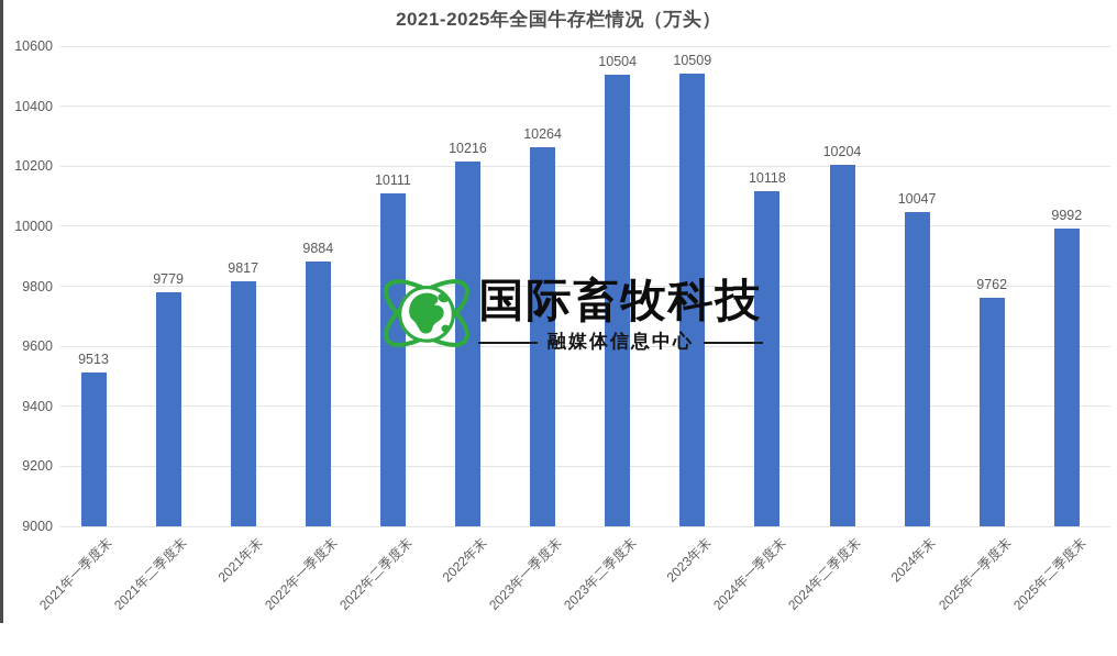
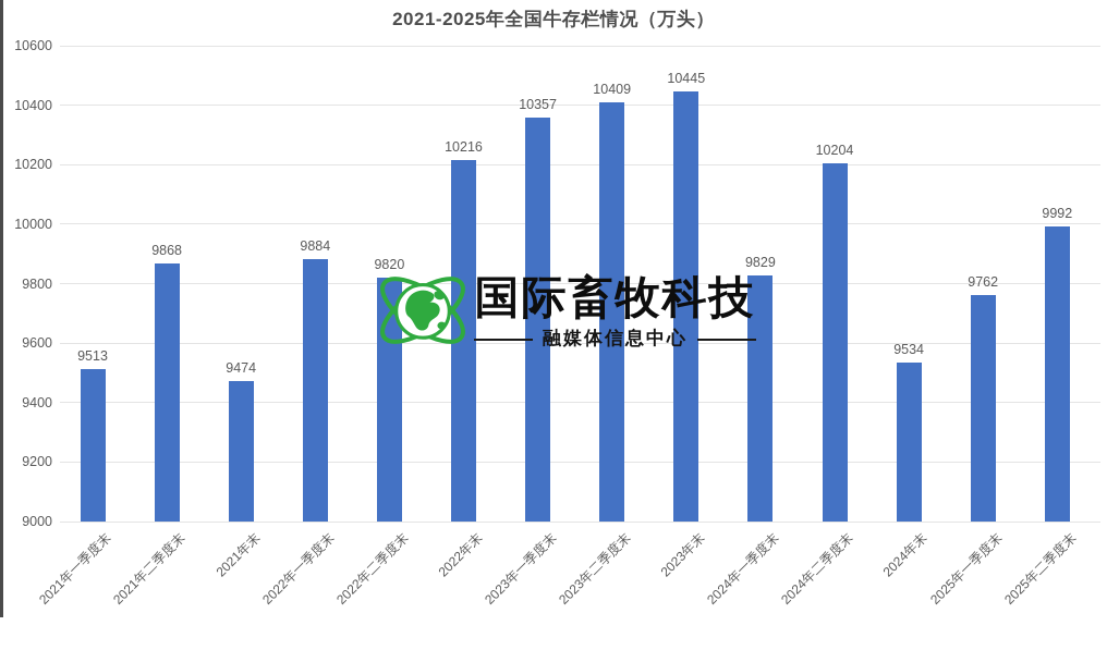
2021年二季度末: 9779 -> 9868
2021年末: 9817 -> 9474
2022年二季度末: 10111 -> 9820
2023年一季度末: 10264 -> 10357
2023年二季度末: 10504 -> 10409
2023年末: 10509 -> 10445
2024年一季度末: 10118 -> 9829
2024年末: 10047 -> 9534
